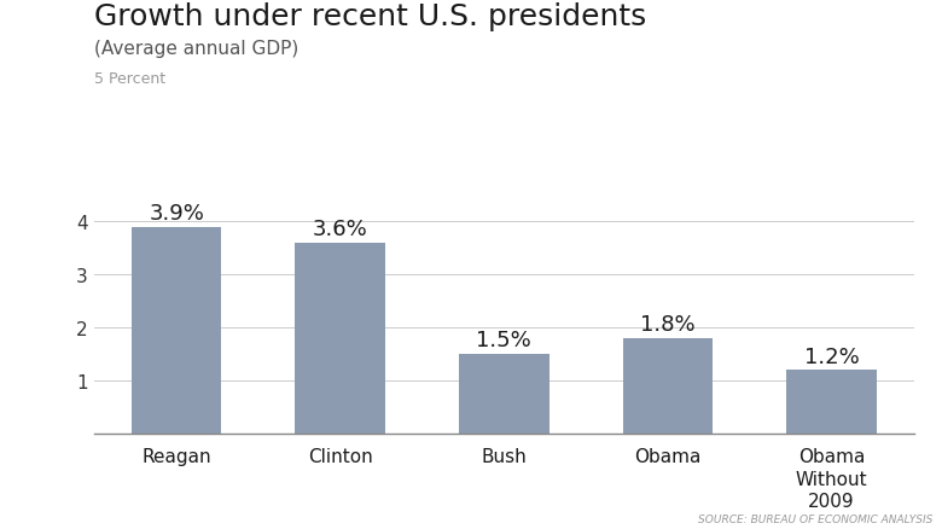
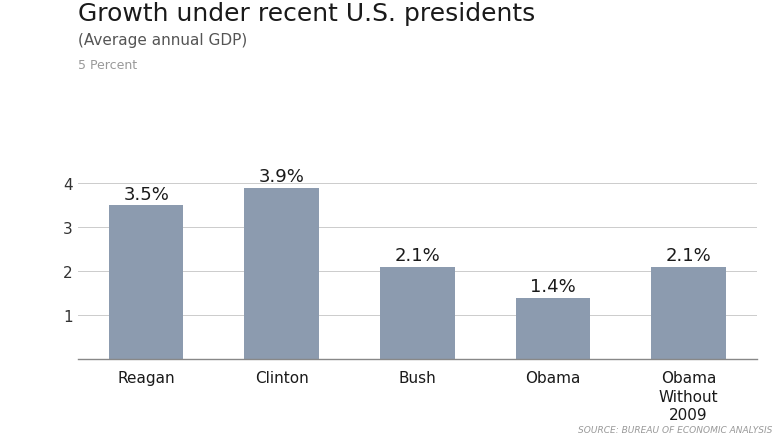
Reagan: 3.9% -> 3.5%
Clinton: 3.6% -> 3.9%
Bush: 1.5% -> 2.1%
Obama: 1.8% -> 1.4%
Obama Without 2009: 1.2% -> 2.1%
